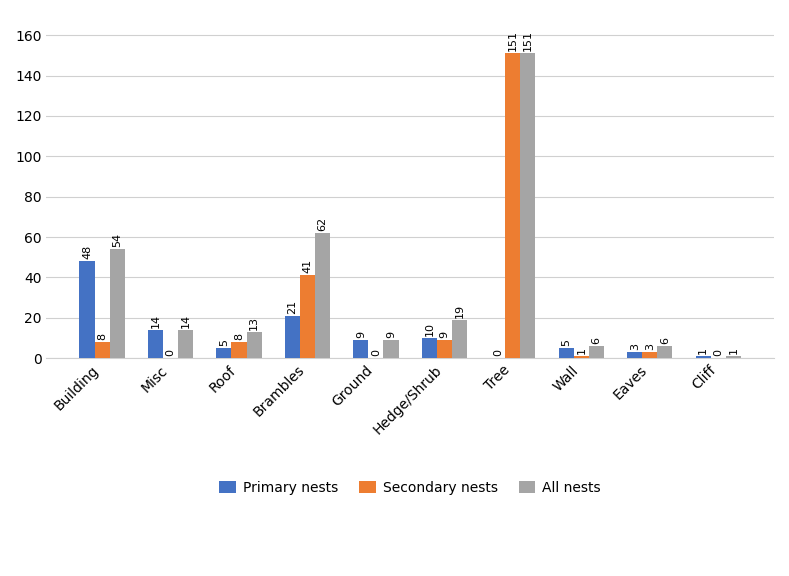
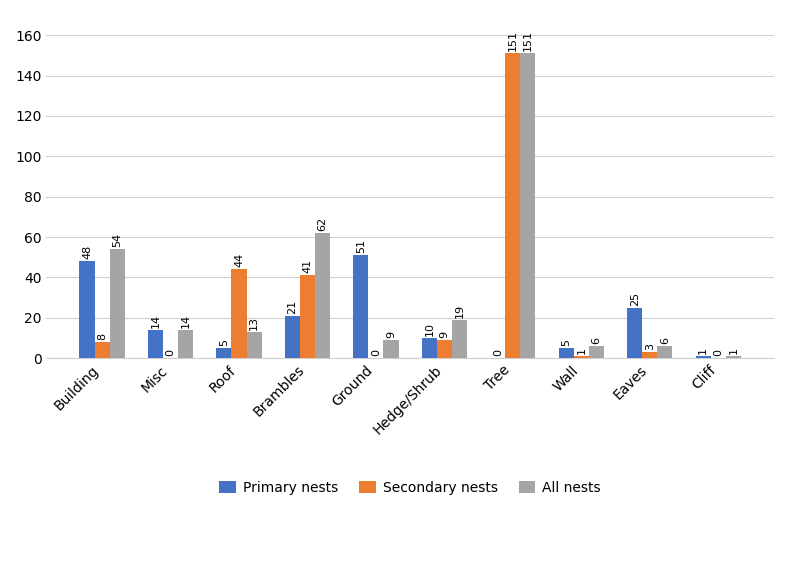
Secondary nests/Roof: 8 -> 44
Primary nests/Ground: 9 -> 51
Primary nests/Eaves: 3 -> 25
